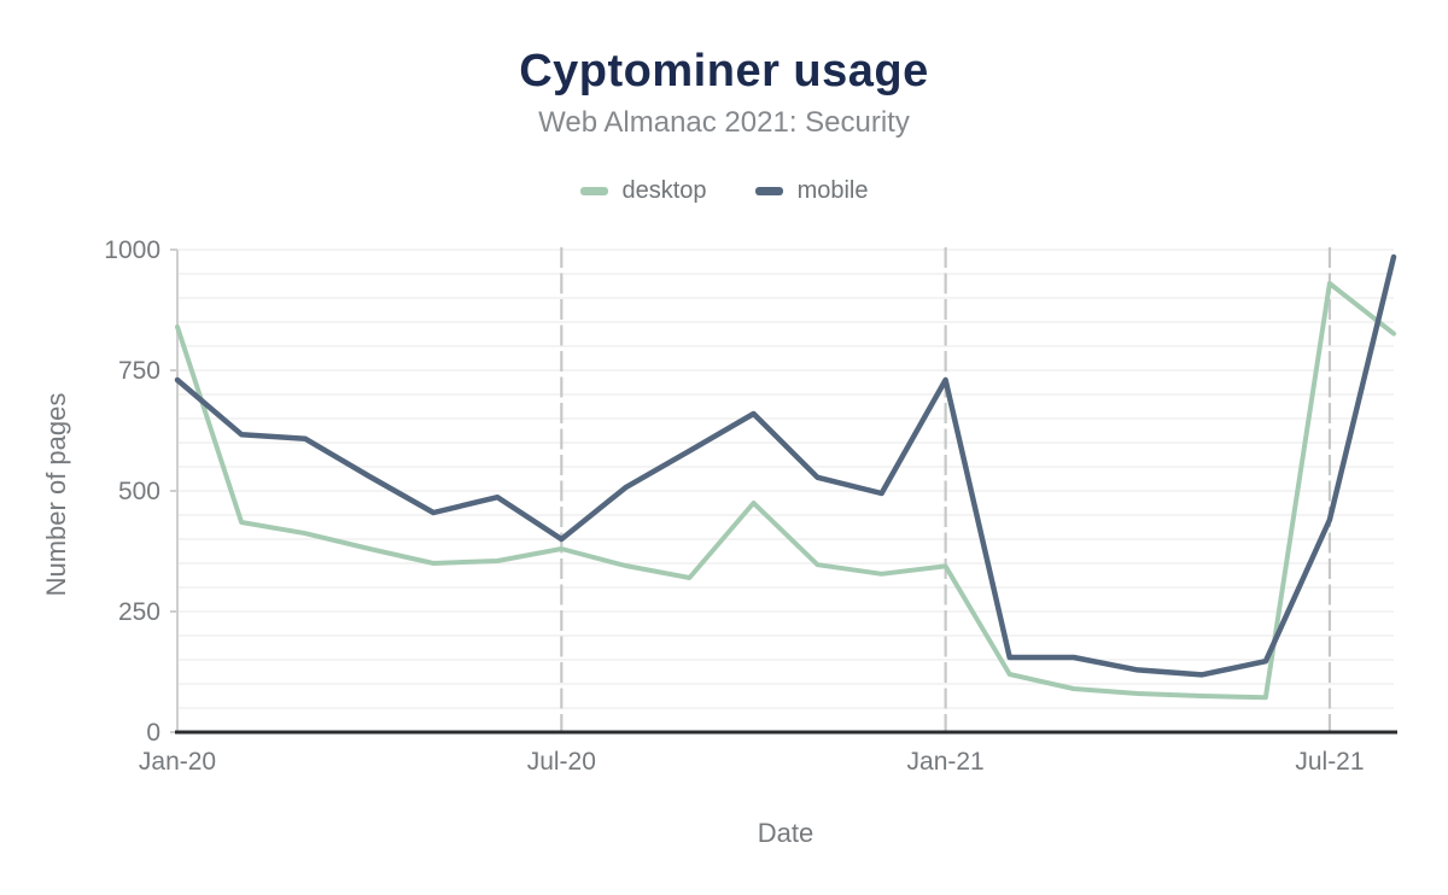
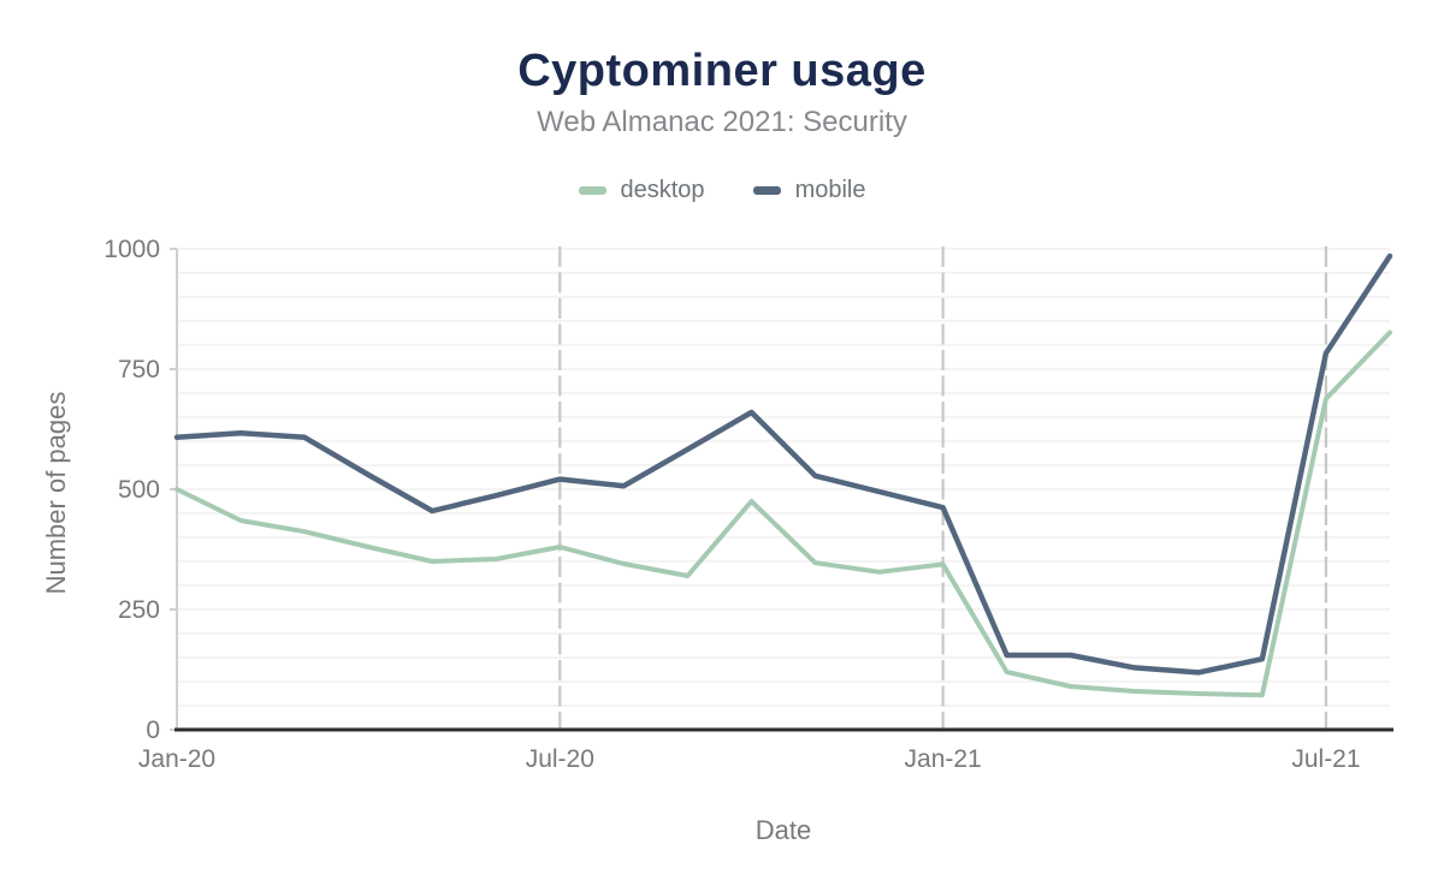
desktop/Jan-20: 840 -> 500
mobile/Jan-20: 730 -> 610
mobile/Jul-20: 400 -> 520
mobile/Jan-21: 730 -> 460
desktop/Jul-21: 930 -> 690
mobile/Jul-21: 440 -> 780
